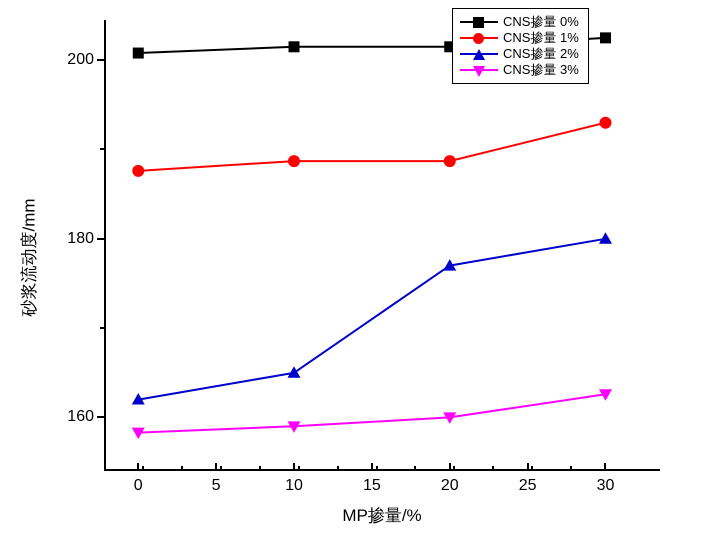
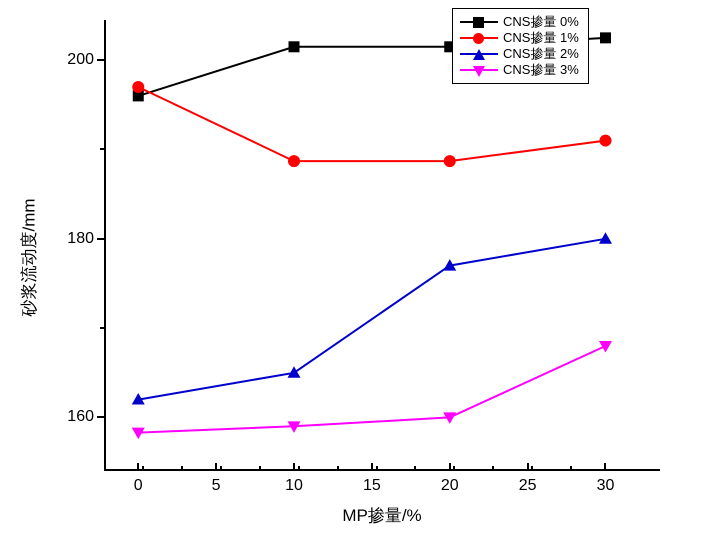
CNS掺量 0%/0: 201 -> 196
CNS掺量 1%/0: 188 -> 197
CNS掺量 1%/30: 193 -> 191
CNS掺量 3%/30: 163 -> 168
